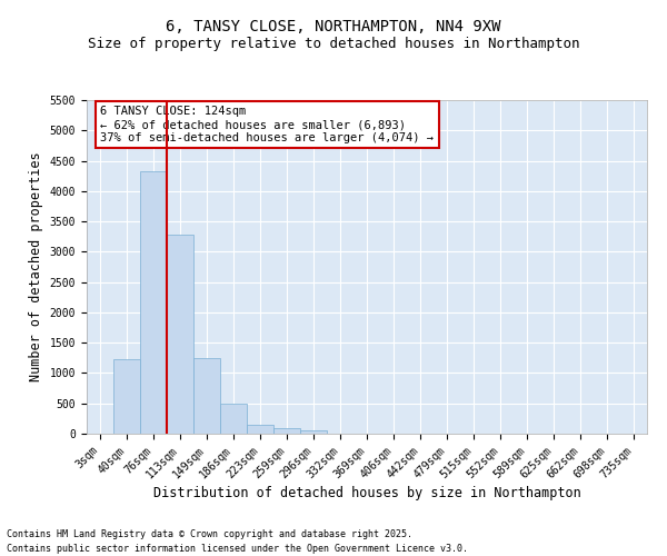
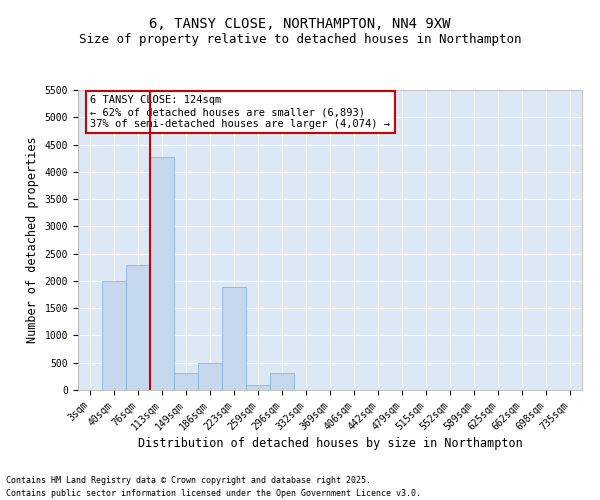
40sqm: 1220 -> 2000
76sqm: 4330 -> 2300
113sqm: 3280 -> 4280
149sqm: 1250 -> 320
223sqm: 150 -> 1880
296sqm: 60 -> 320
